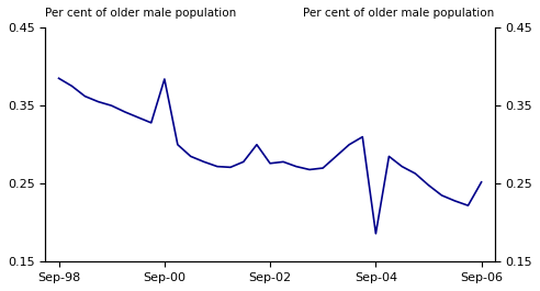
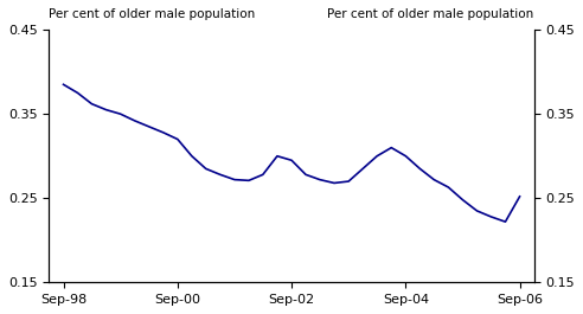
Sep-00: 0.384 -> 0.320
Sep-02: 0.276 -> 0.295
Sep-04: 0.186 -> 0.300
